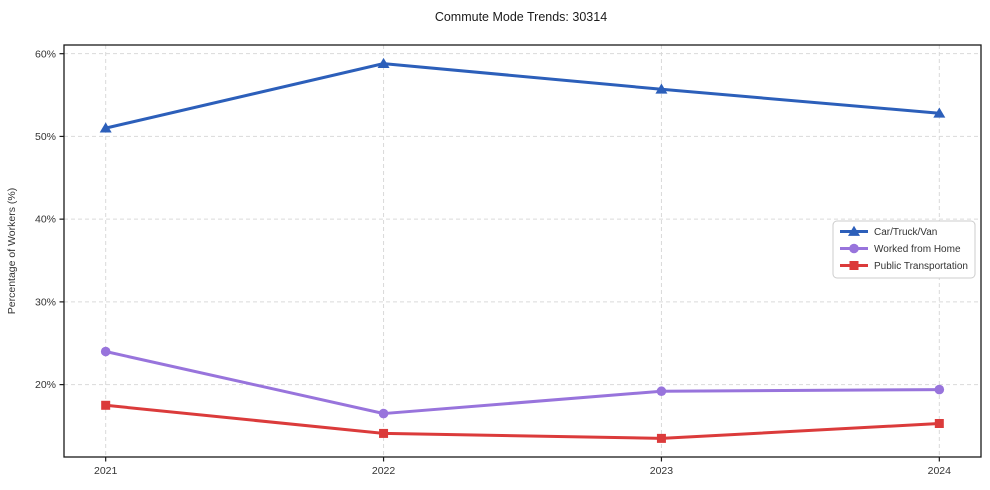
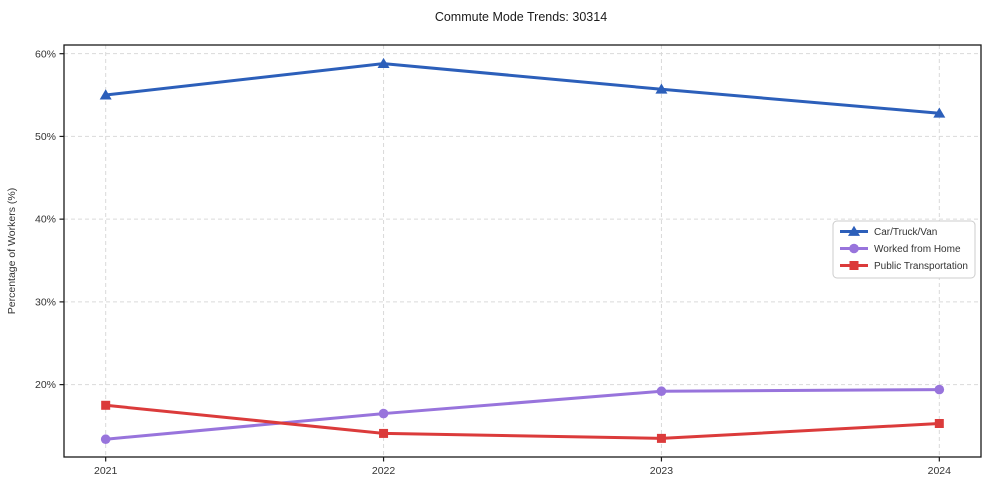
Car/Truck/Van/2021: 51% -> 55%
Worked from Home/2021: 24% -> 13%
